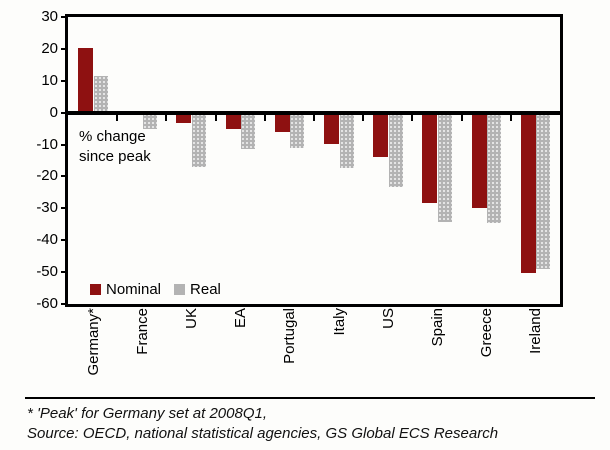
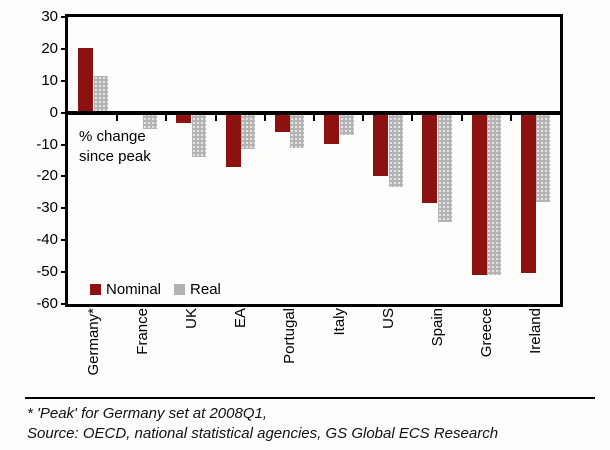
Real/UK: -17 -> -14
Nominal/EA: -5 -> -17
Real/Italy: -17 -> -7
Nominal/US: -14 -> -20
Nominal/Greece: -30 -> -51
Real/Greece: -35 -> -51
Real/Ireland: -49 -> -28
